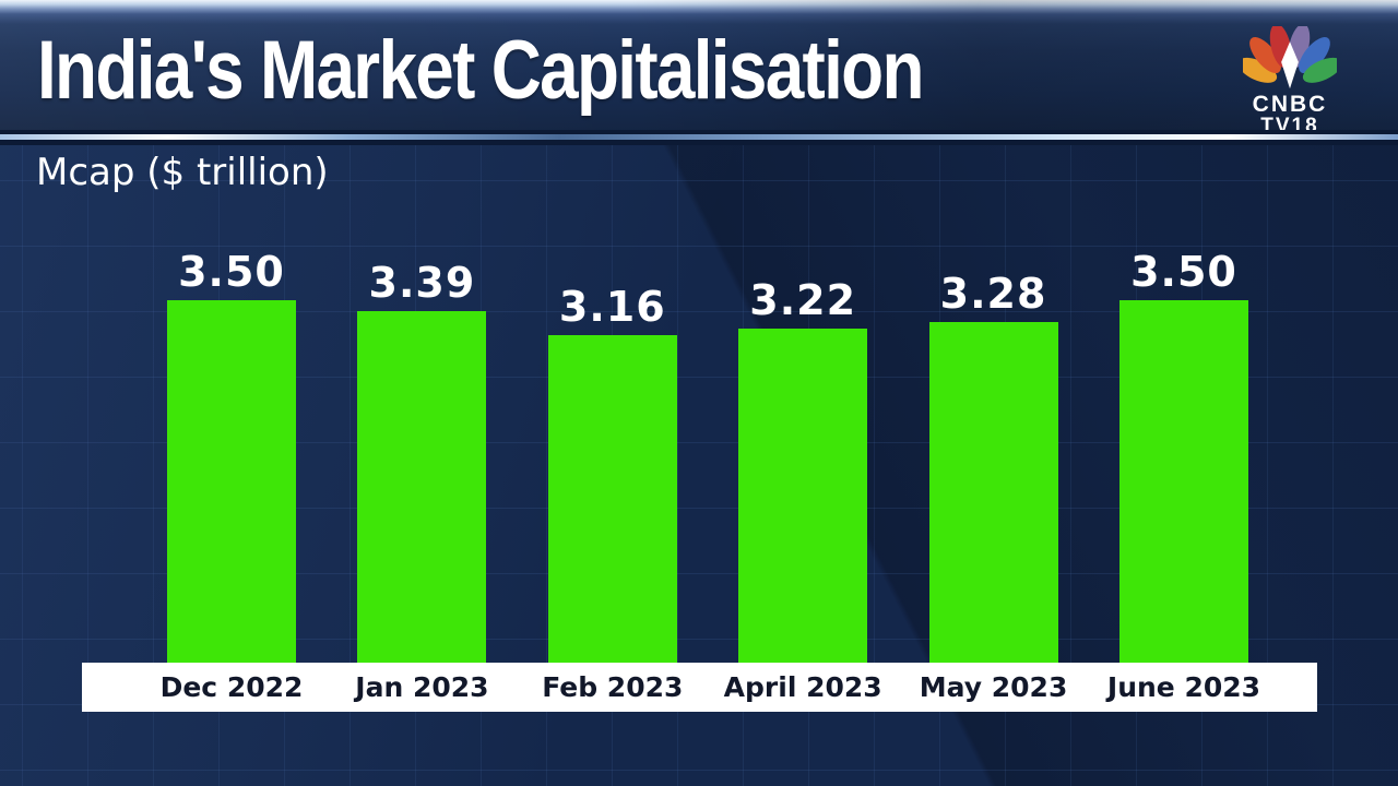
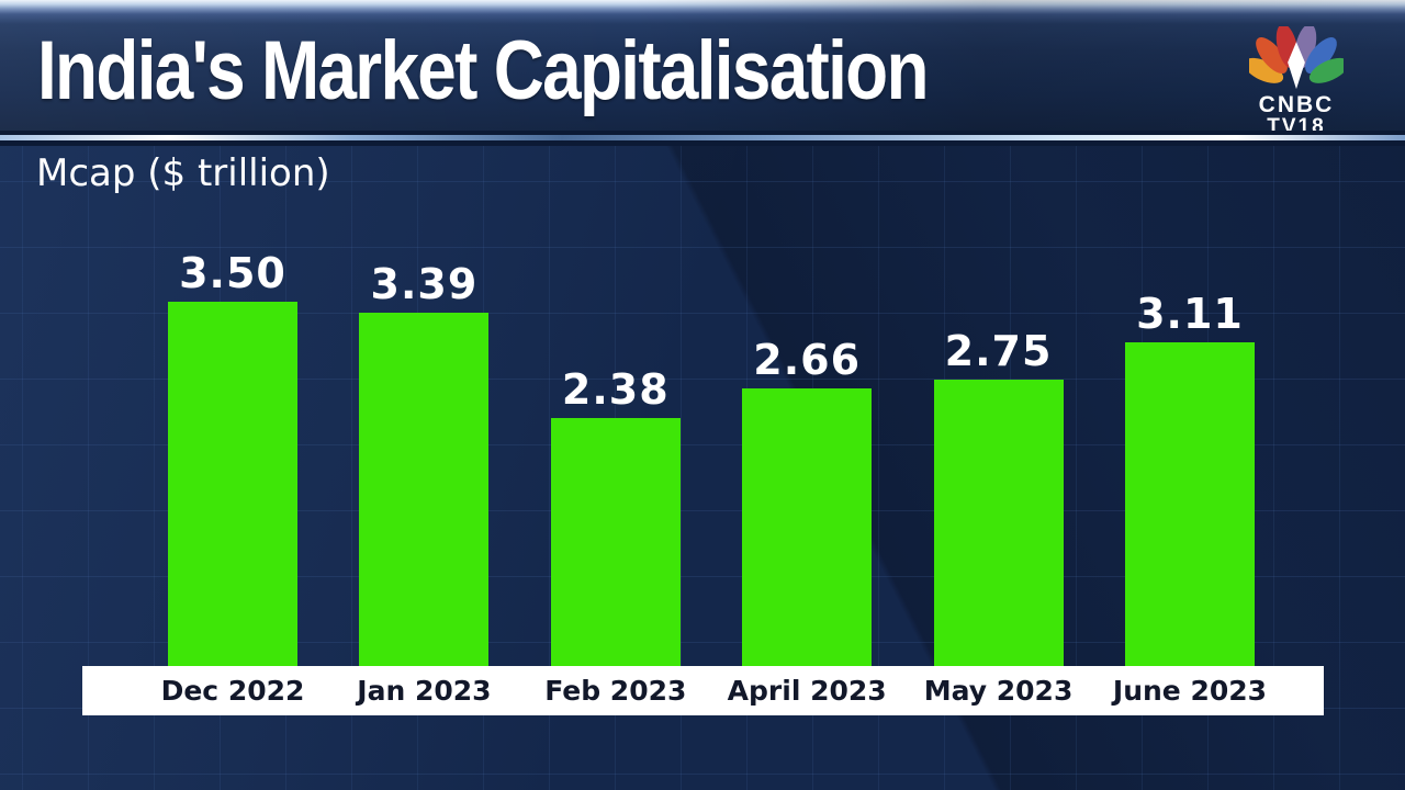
Feb 2023: 3.16 -> 2.38
April 2023: 3.22 -> 2.66
May 2023: 3.28 -> 2.75
June 2023: 3.50 -> 3.11
